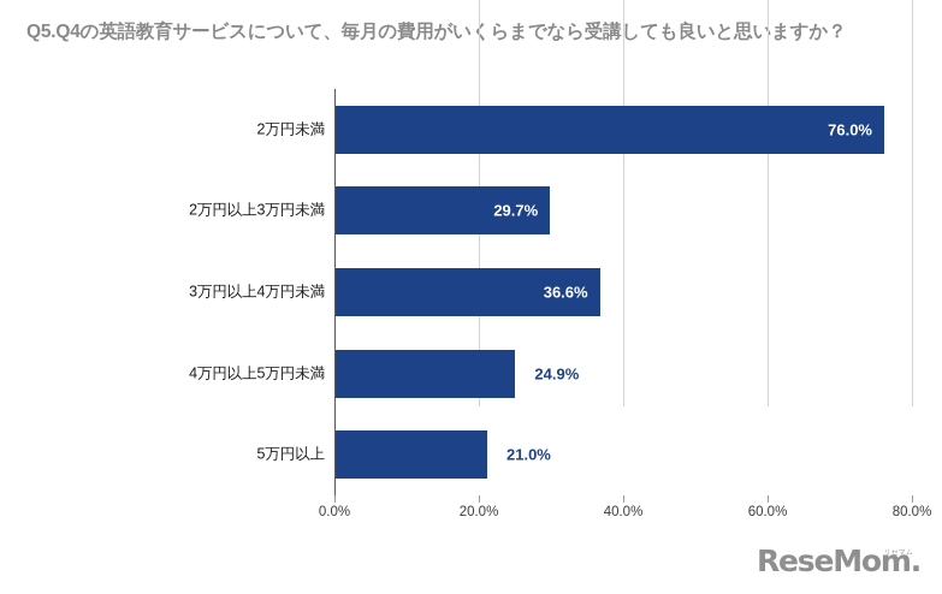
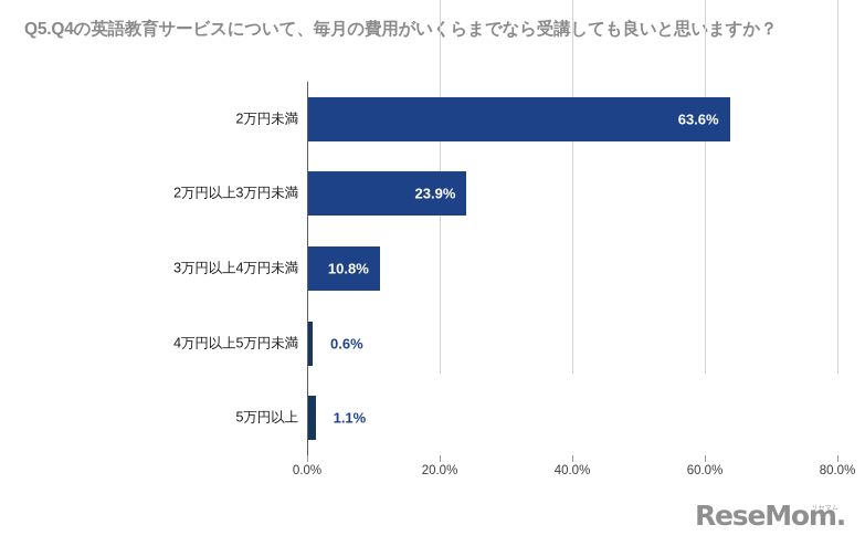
2万円未満: 76.0% -> 63.6%
2万円以上3万円未満: 29.7% -> 23.9%
3万円以上4万円未満: 36.6% -> 10.8%
4万円以上5万円未満: 24.9% -> 0.6%
5万円以上: 21.0% -> 1.1%
